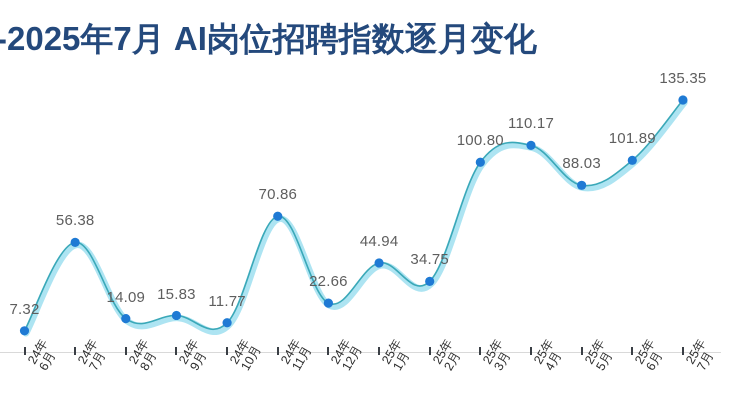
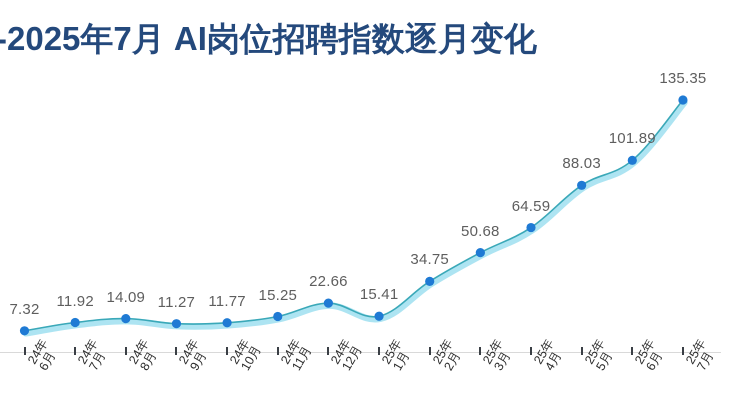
24年7月: 56.38 -> 11.92
24年9月: 15.83 -> 11.27
24年11月: 70.86 -> 15.25
25年1月: 44.94 -> 15.41
25年3月: 100.80 -> 50.68
25年4月: 110.17 -> 64.59
